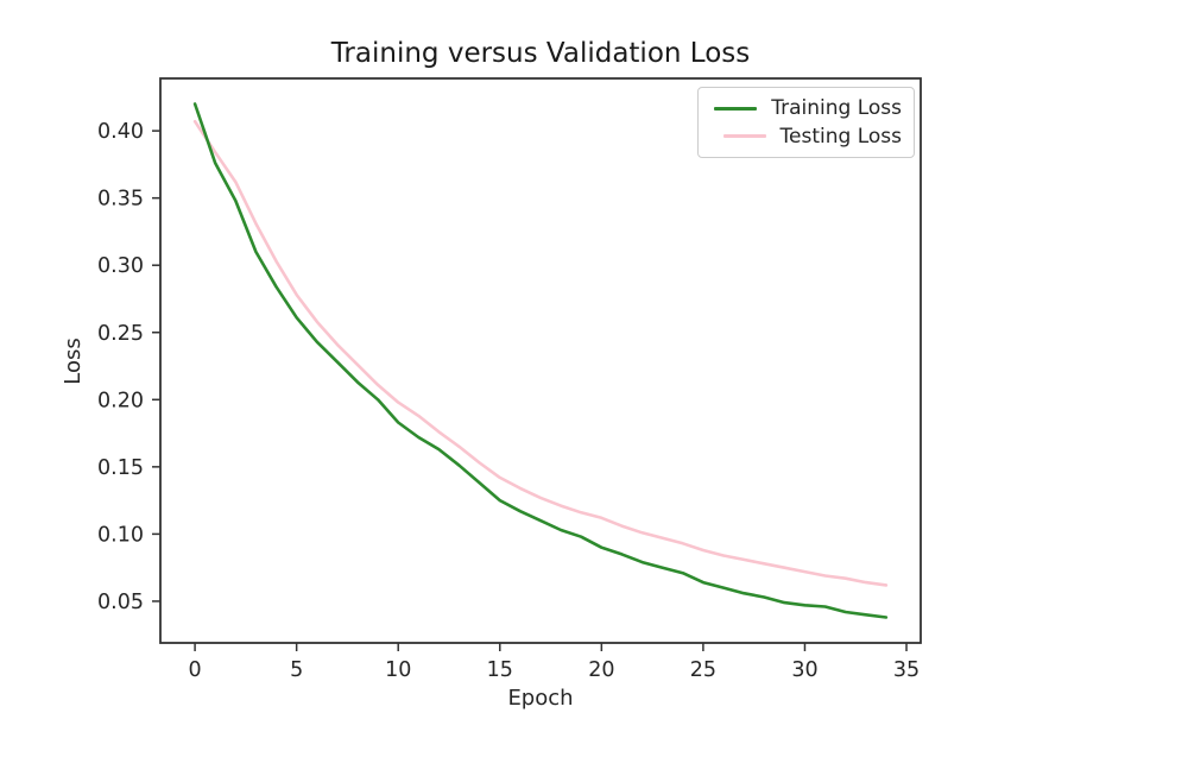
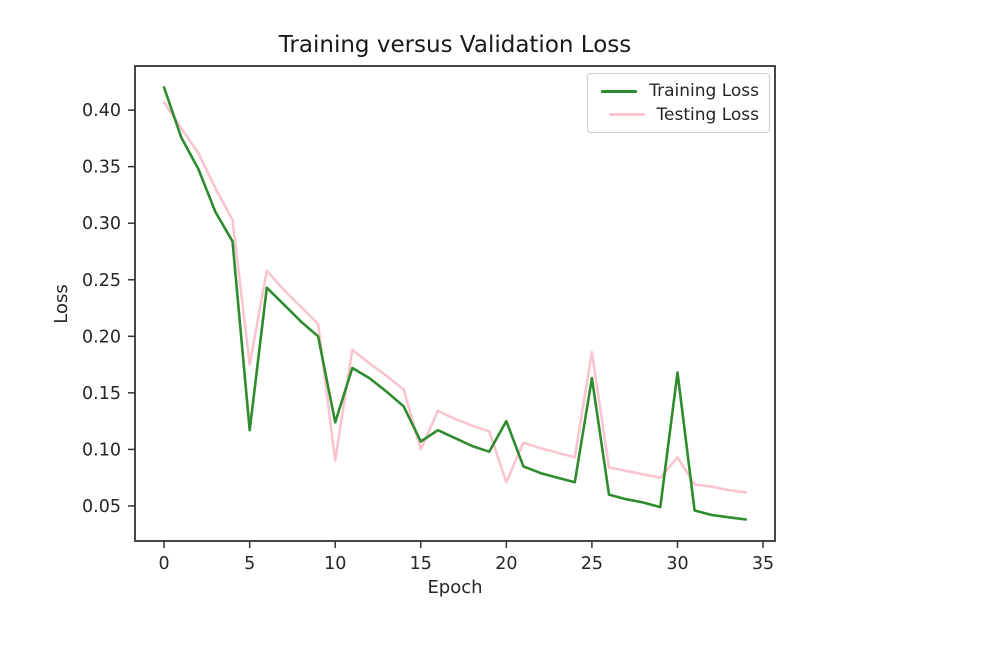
Training Loss/5: 0.261 -> 0.117
Testing Loss/5: 0.278 -> 0.175
Training Loss/10: 0.183 -> 0.124
Testing Loss/10: 0.198 -> 0.090
Training Loss/15: 0.125 -> 0.107
Testing Loss/15: 0.142 -> 0.100
Training Loss/20: 0.090 -> 0.125
Testing Loss/20: 0.112 -> 0.071
Training Loss/25: 0.064 -> 0.163
Testing Loss/25: 0.088 -> 0.186
Training Loss/30: 0.047 -> 0.168
Testing Loss/30: 0.072 -> 0.093
